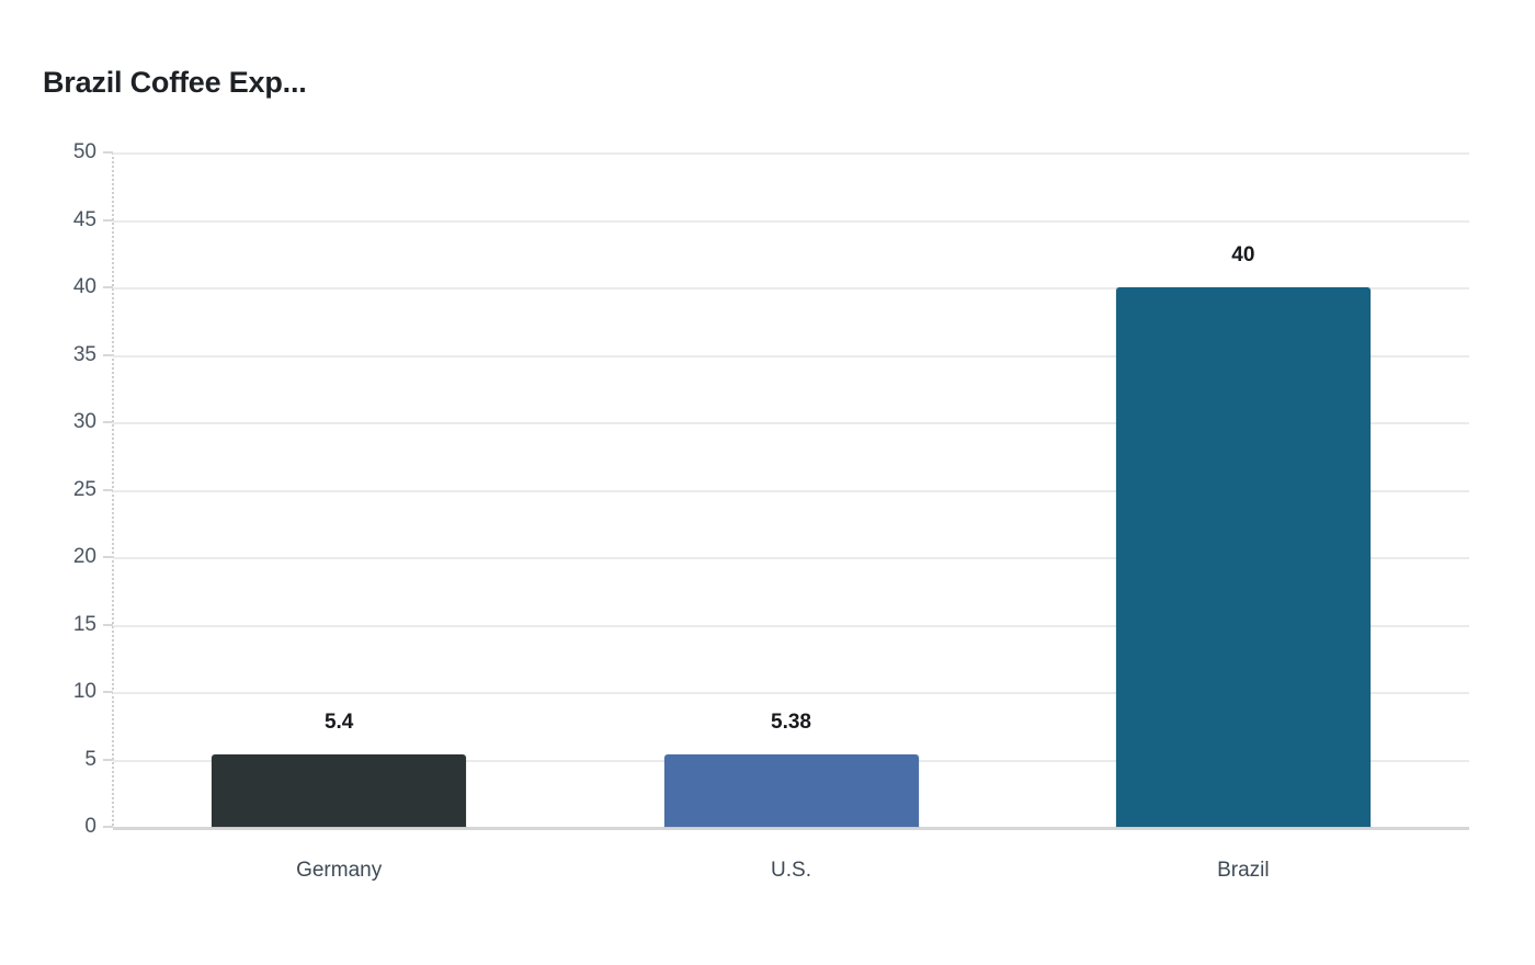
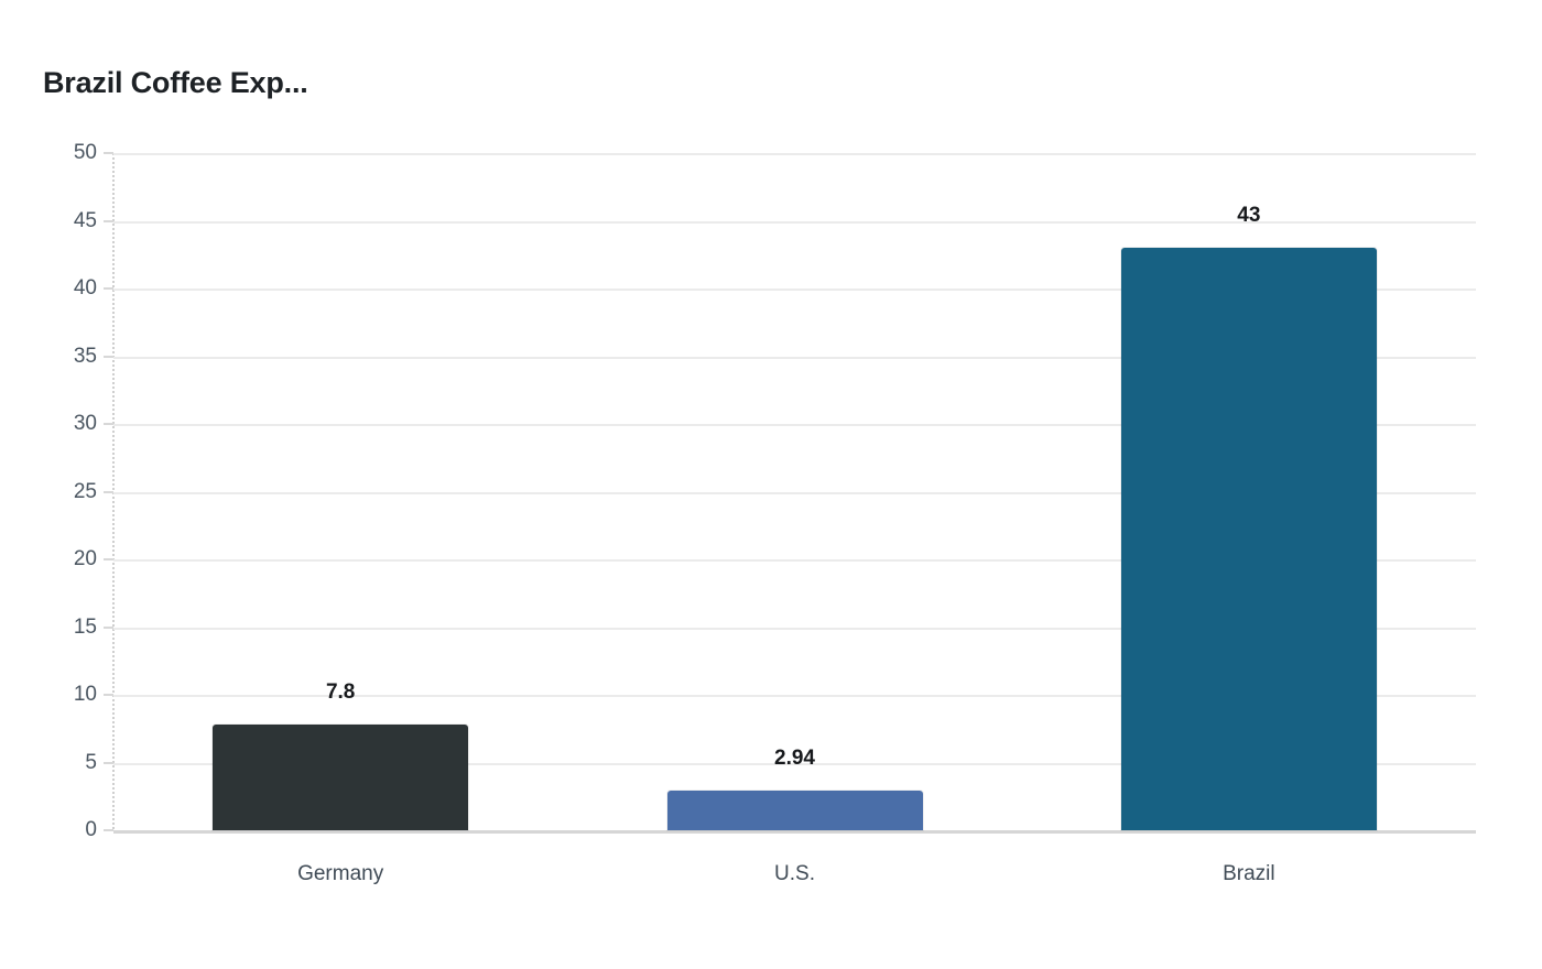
Germany: 5.4 -> 7.8
U.S.: 5.38 -> 2.94
Brazil: 40 -> 43
